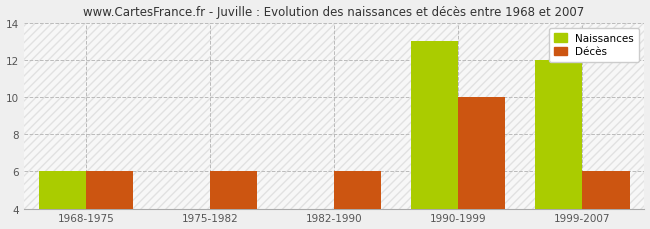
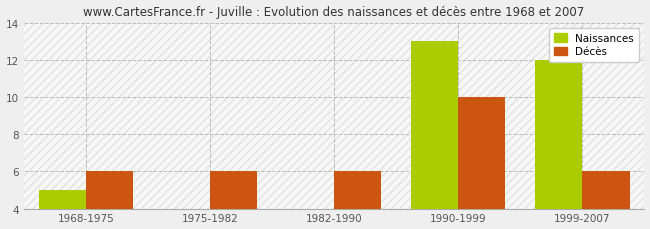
Naissances/1968-1975: 6 -> 5
